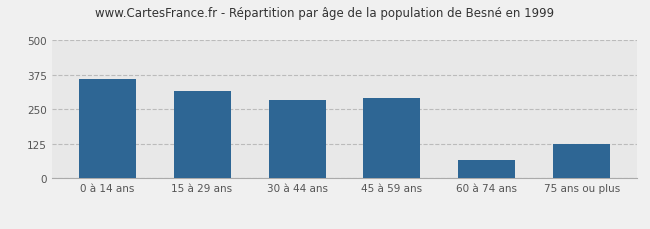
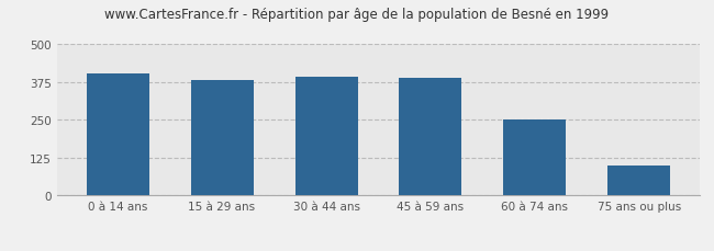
0 à 14 ans: 360 -> 402
15 à 29 ans: 315 -> 381
30 à 44 ans: 285 -> 391
45 à 59 ans: 290 -> 389
60 à 74 ans: 65 -> 251
75 ans ou plus: 125 -> 101
